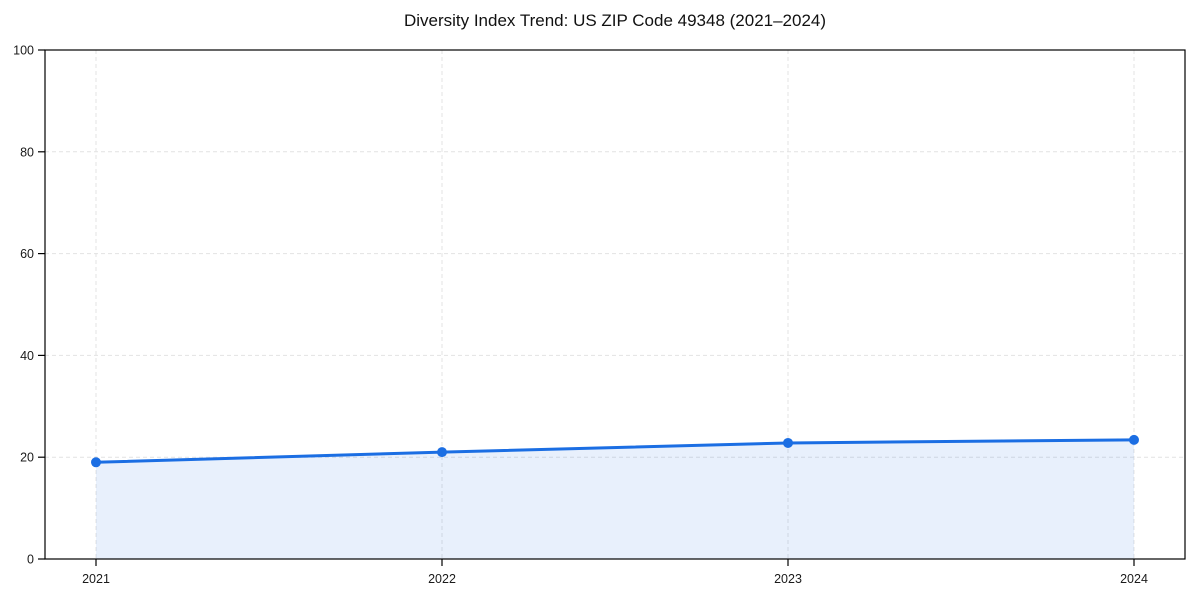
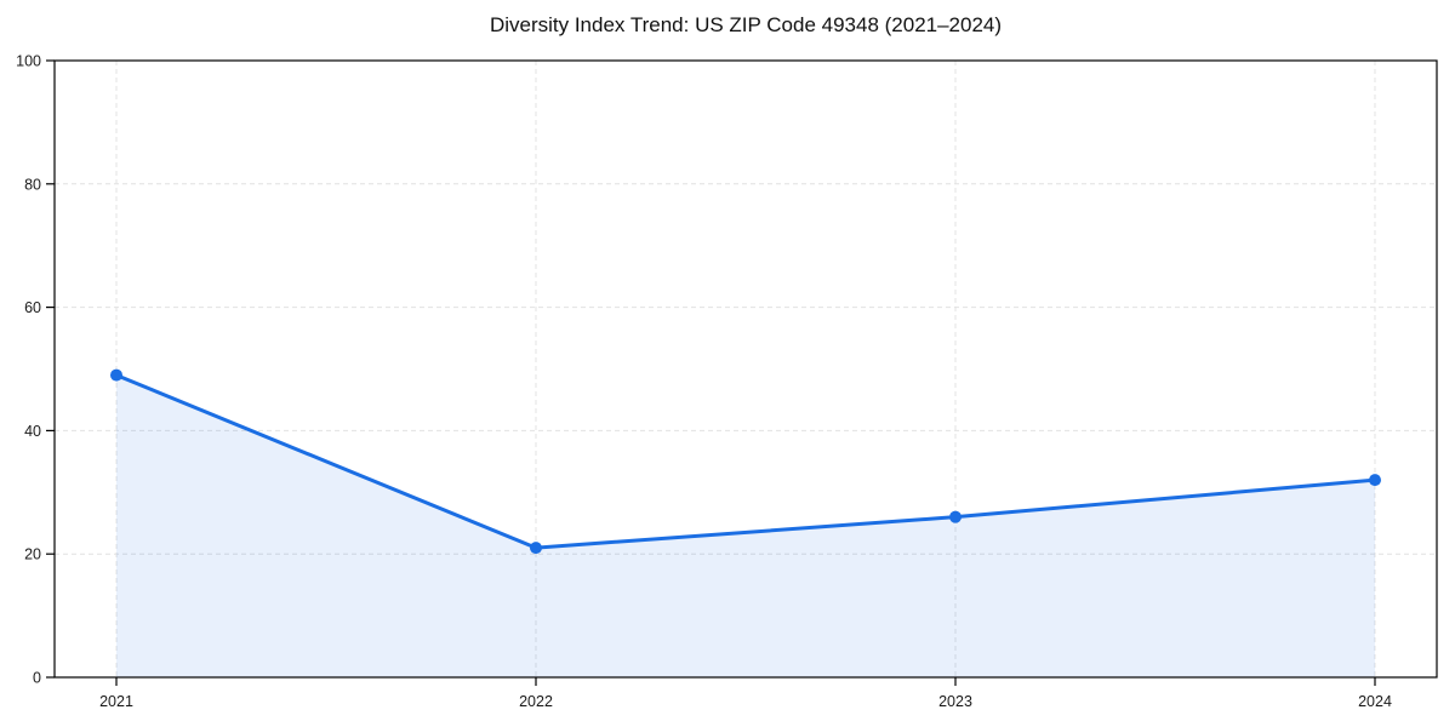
2021: 19 -> 49
2023: 23 -> 26
2024: 23 -> 32
